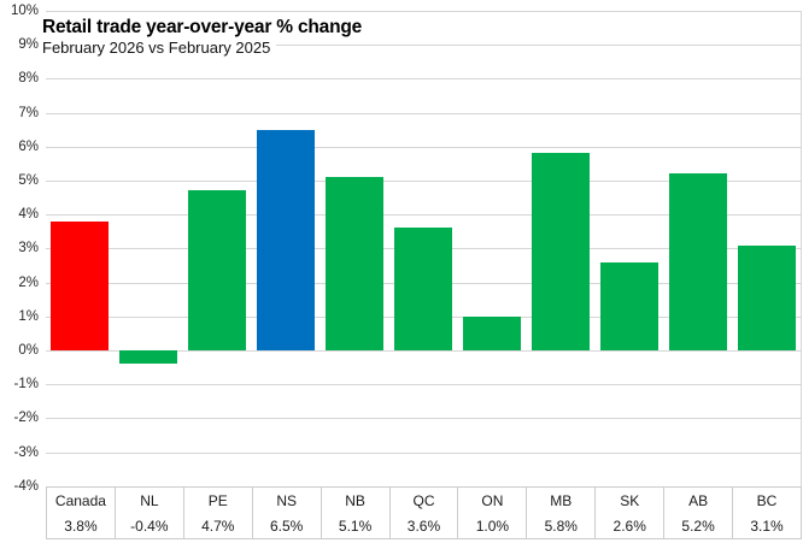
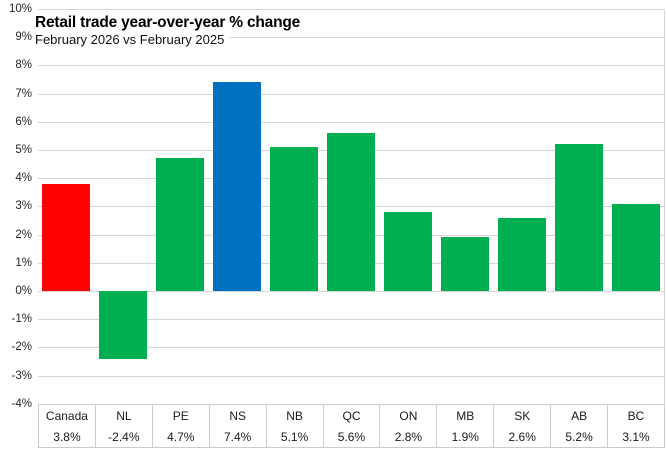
NL: -0.4% -> -2.4%
NS: 6.5% -> 7.4%
QC: 3.6% -> 5.6%
ON: 1.0% -> 2.8%
MB: 5.8% -> 1.9%
